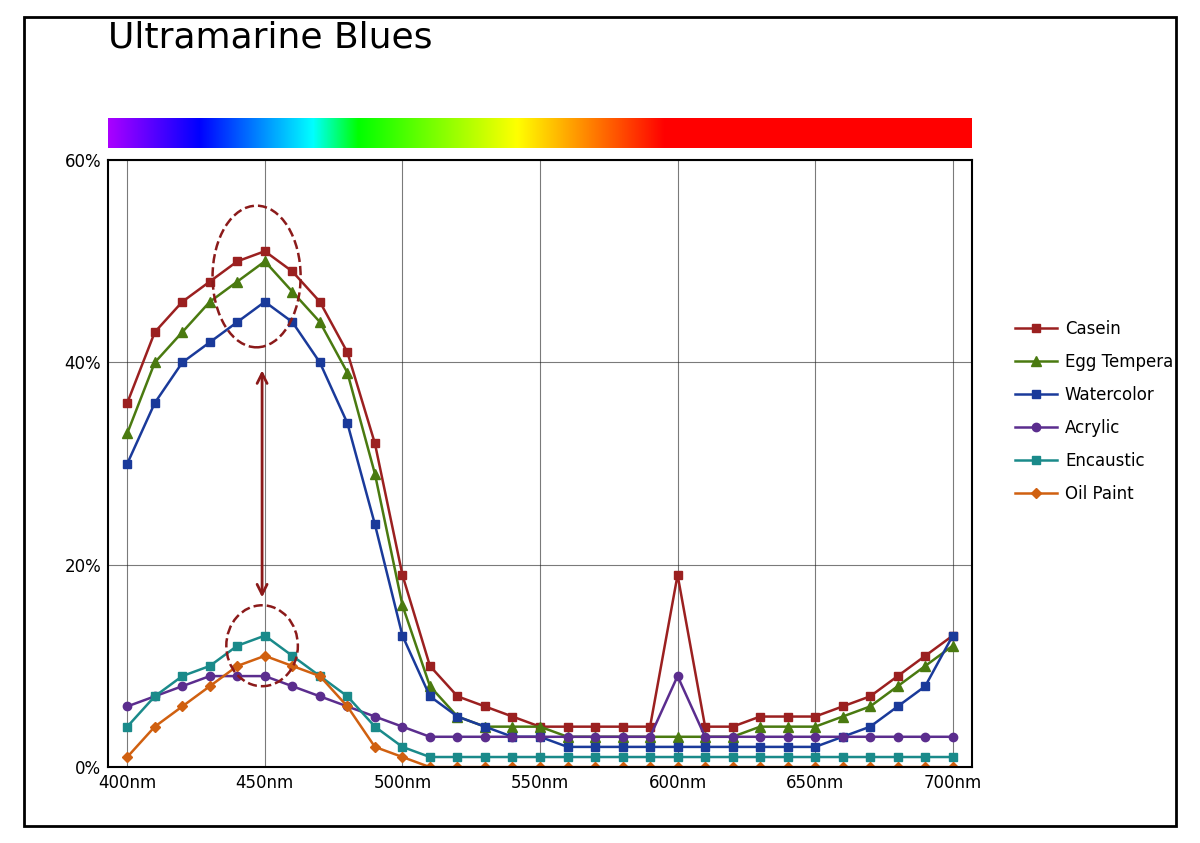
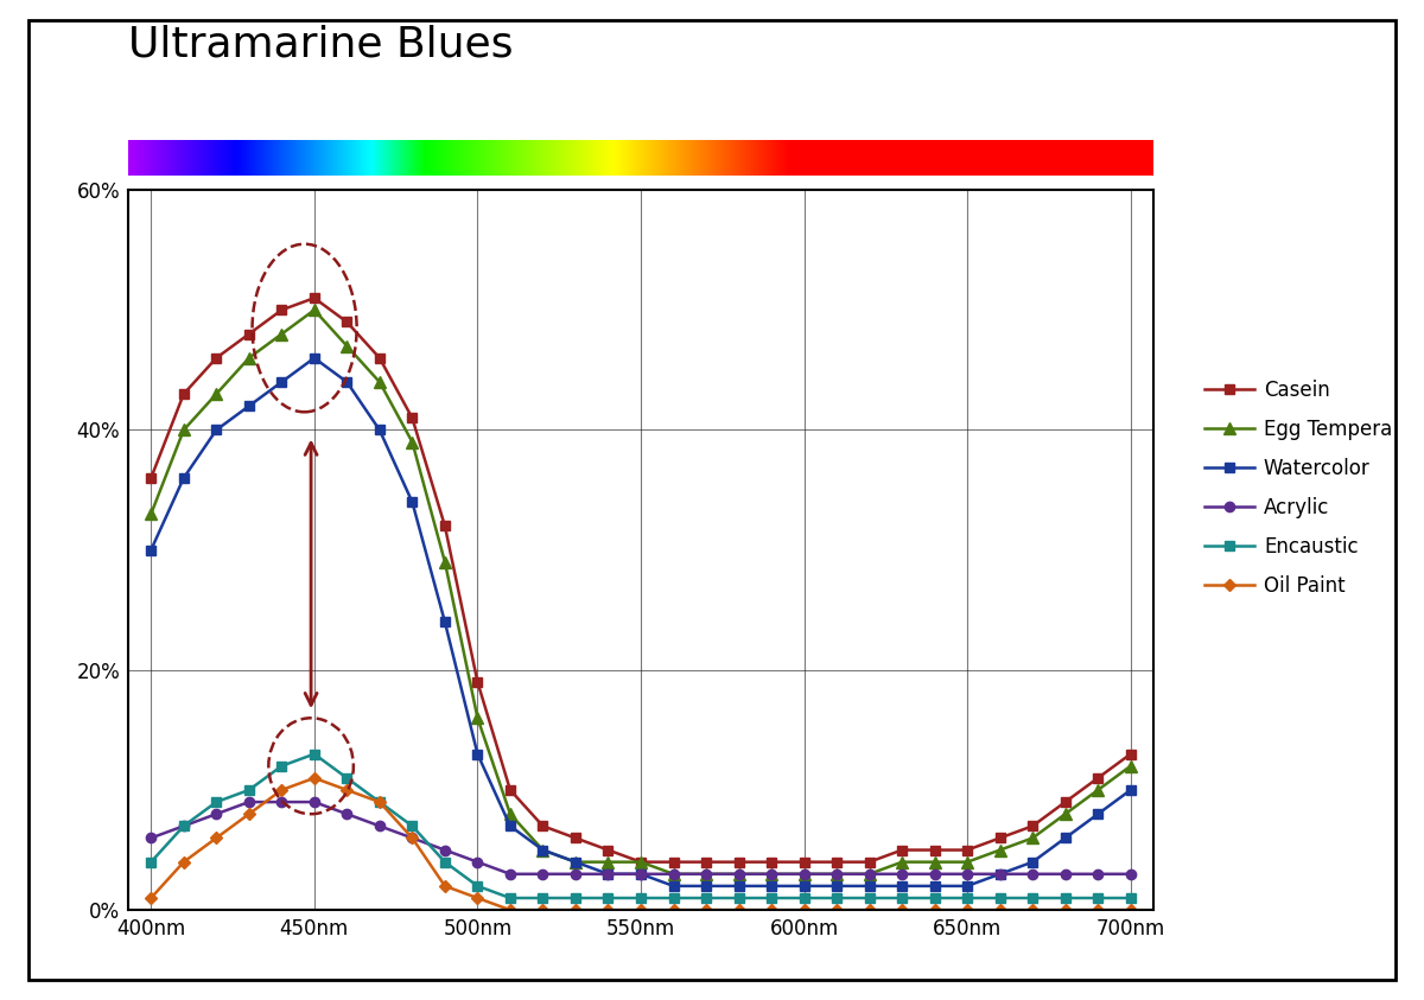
Casein/600nm: 19% -> 4%
Acrylic/600nm: 9% -> 3%
Watercolor/700nm: 13% -> 10%
